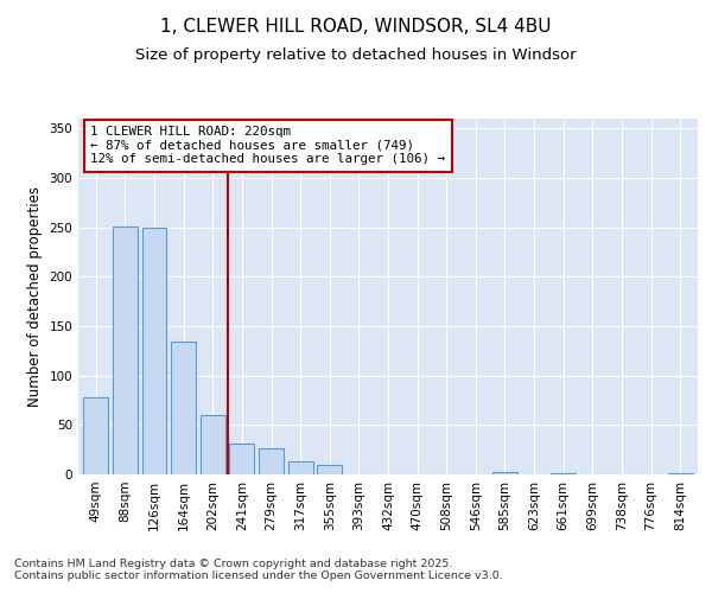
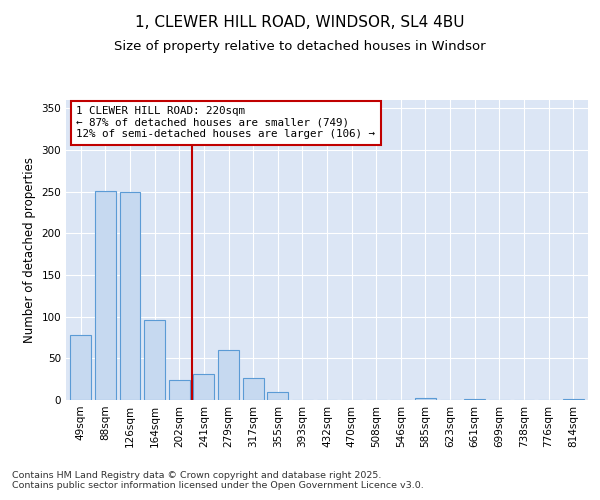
164sqm: 135 -> 96
202sqm: 60 -> 24
279sqm: 27 -> 60
317sqm: 13 -> 26
